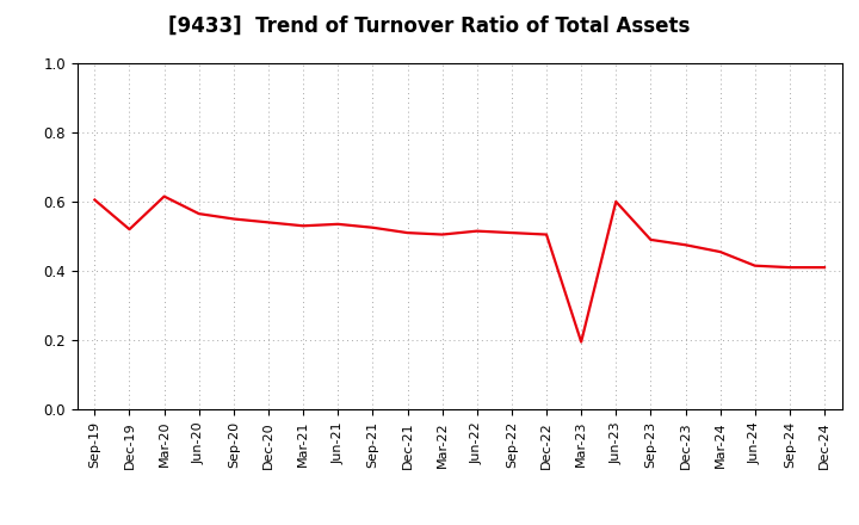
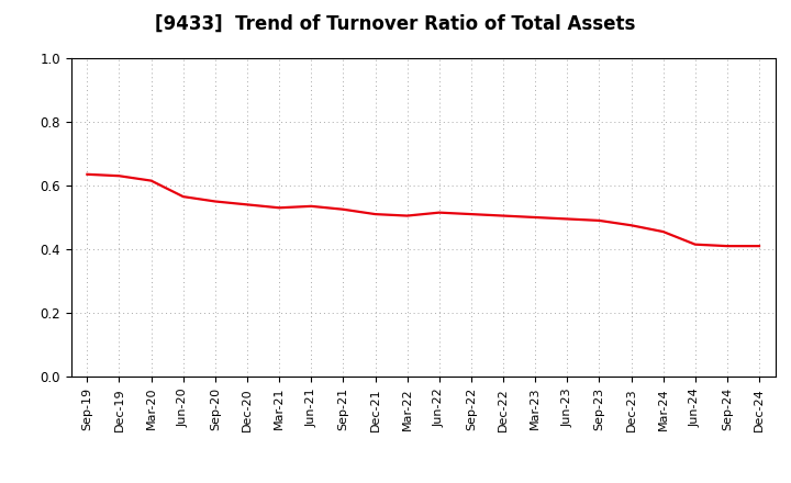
Sep-19: 0.605 -> 0.635
Dec-19: 0.520 -> 0.630
Mar-23: 0.195 -> 0.500
Jun-23: 0.600 -> 0.495
